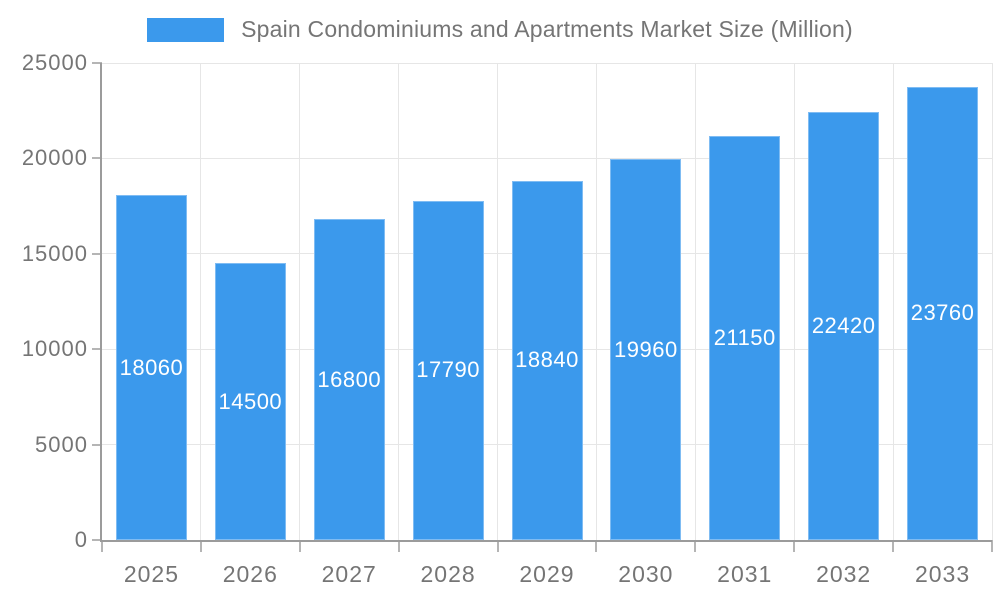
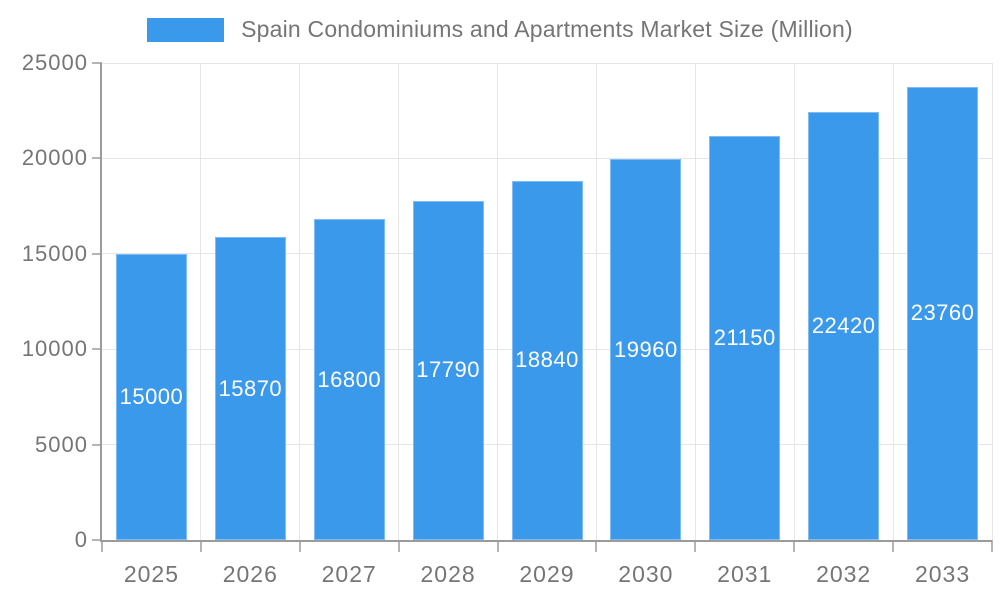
2025: 18060 -> 15000
2026: 14500 -> 15870
